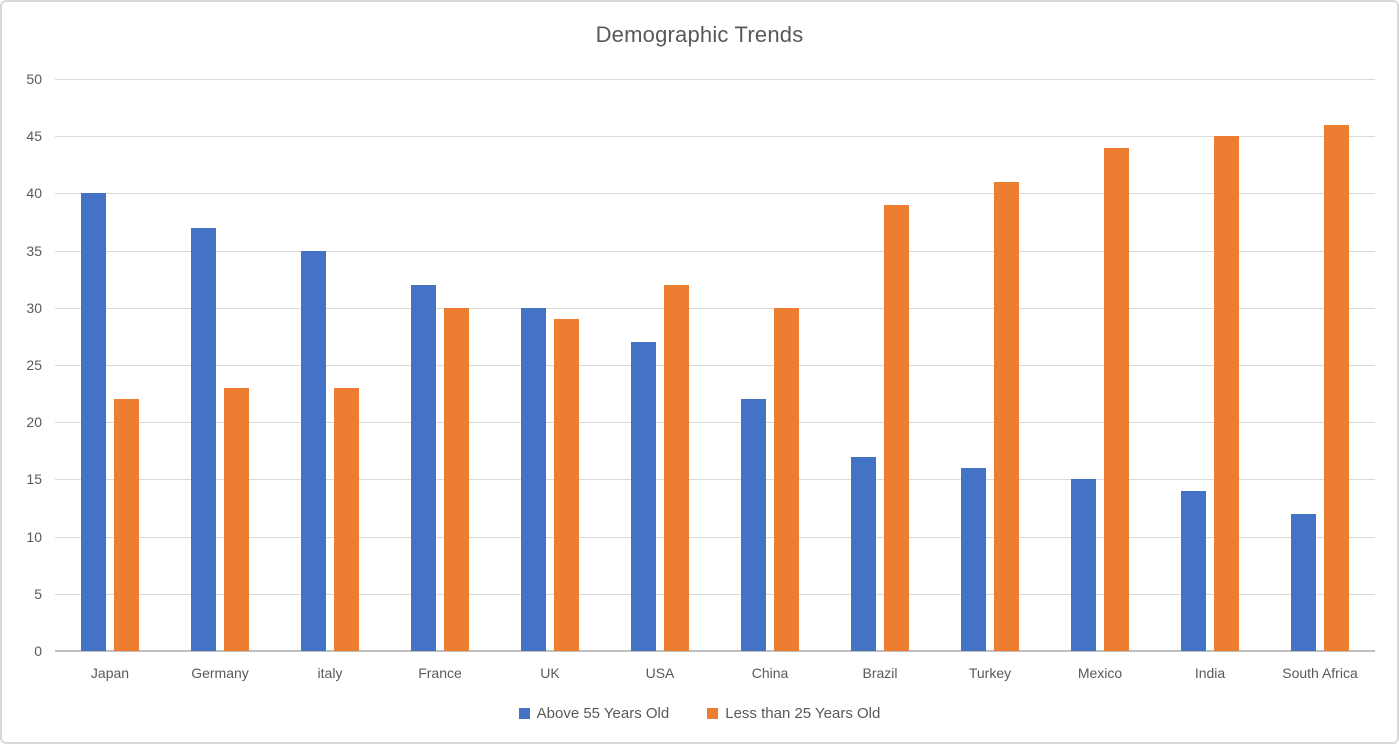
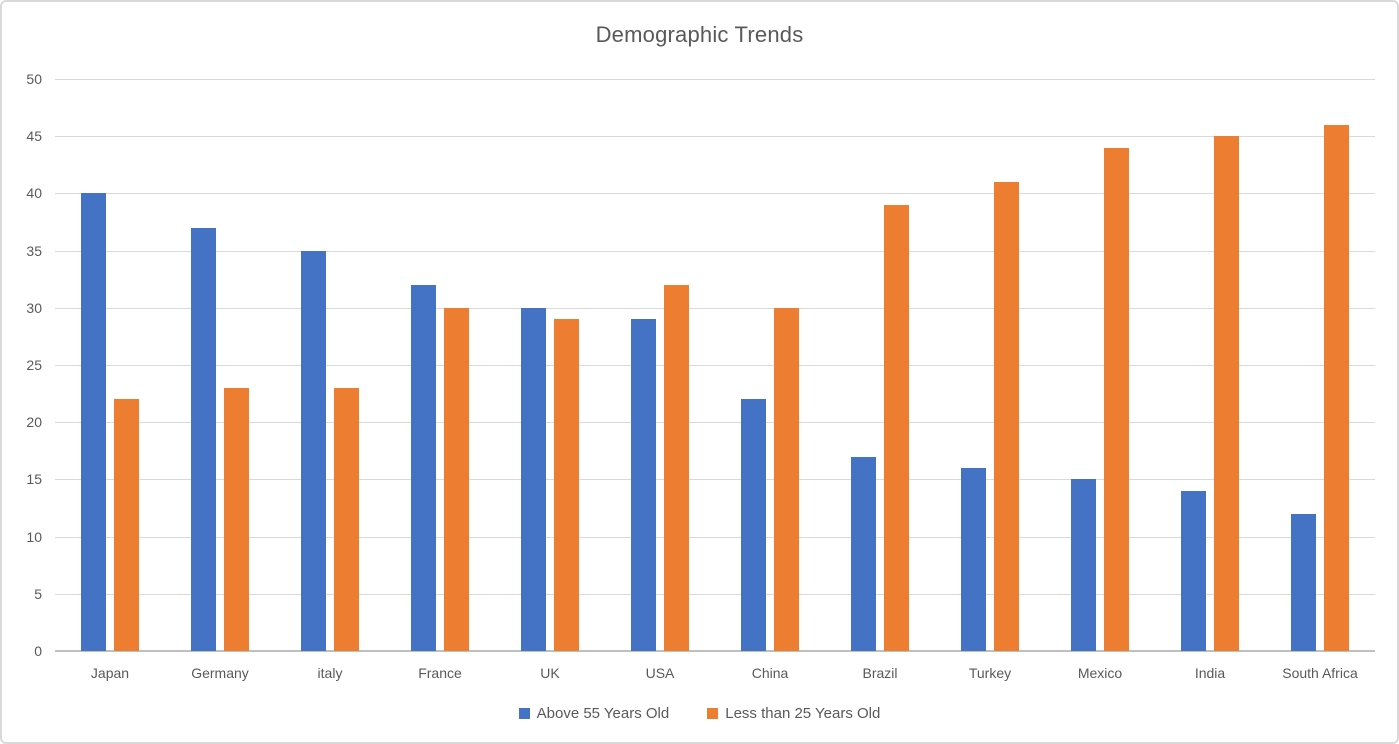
Above 55 Years Old/USA: 27 -> 29
